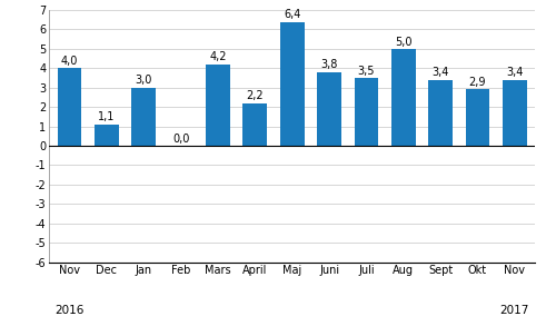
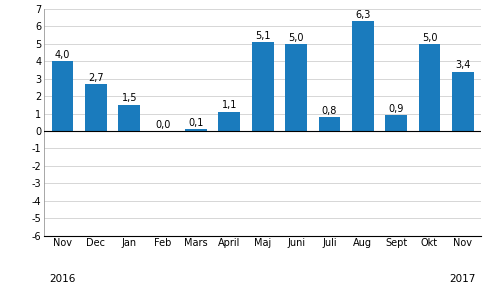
Dec: 1,1 -> 2,7
Jan: 3,0 -> 1,5
Mars: 4,2 -> 0,1
April: 2,2 -> 1,1
Maj: 6,4 -> 5,1
Juni: 3,8 -> 5,0
Juli: 3,5 -> 0,8
Aug: 5,0 -> 6,3
Sept: 3,4 -> 0,9
Okt: 2,9 -> 5,0
